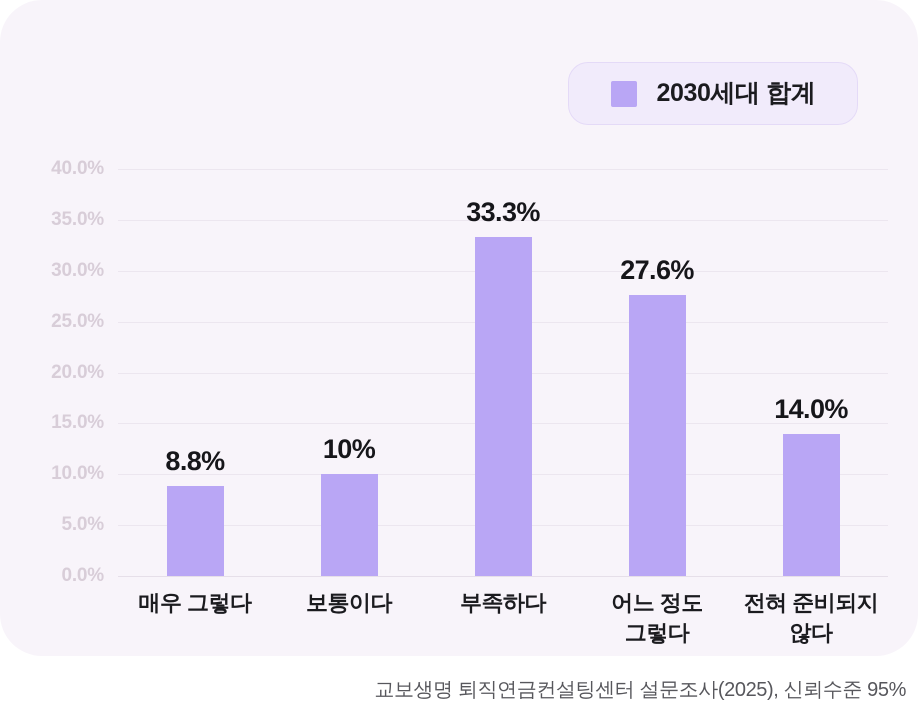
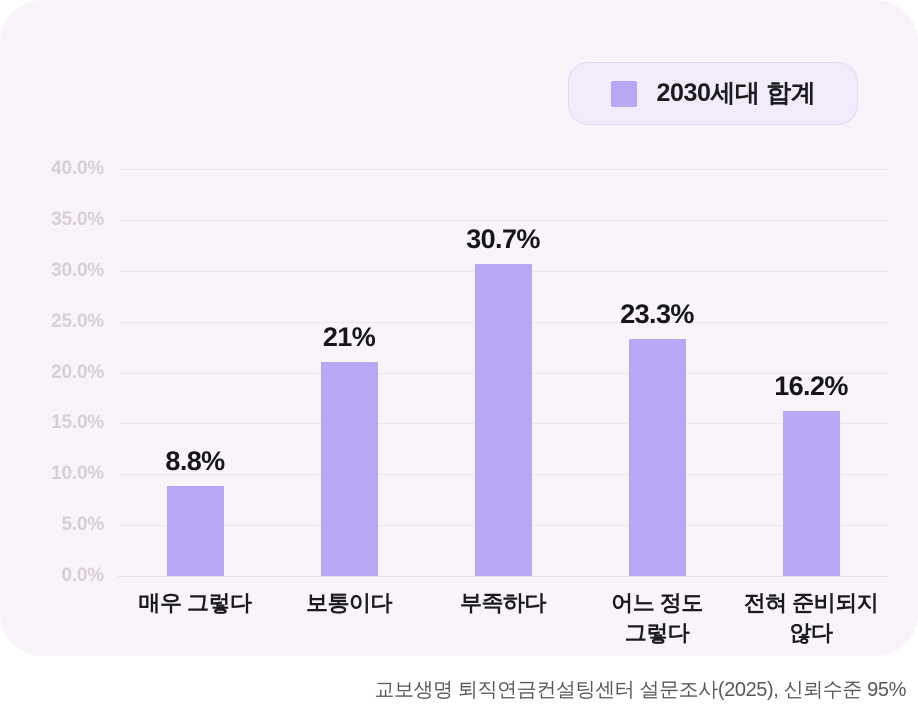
보통이다: 10% -> 21%
부족하다: 33.3% -> 30.7%
어느 정도 그렇다: 27.6% -> 23.3%
전혀 준비되지 않다: 14.0% -> 16.2%
